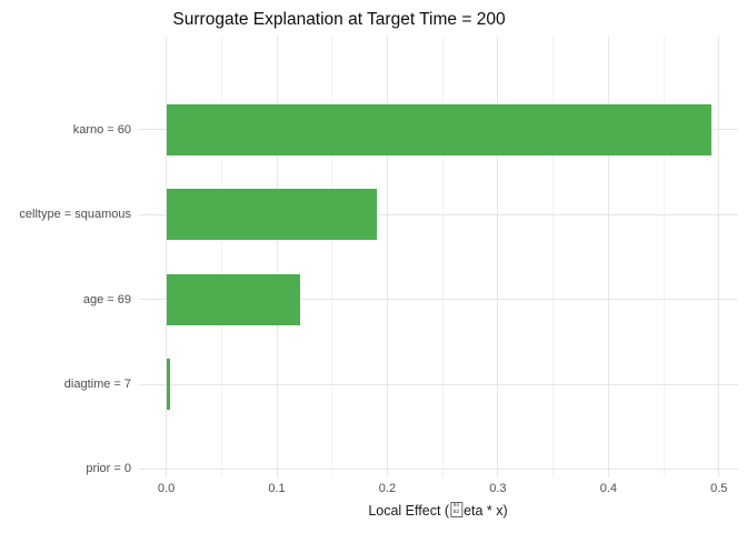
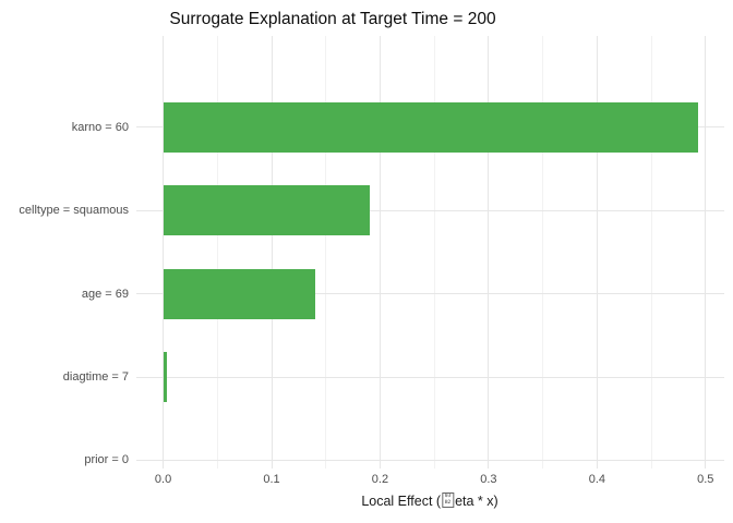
age = 69: 0.12 -> 0.14
